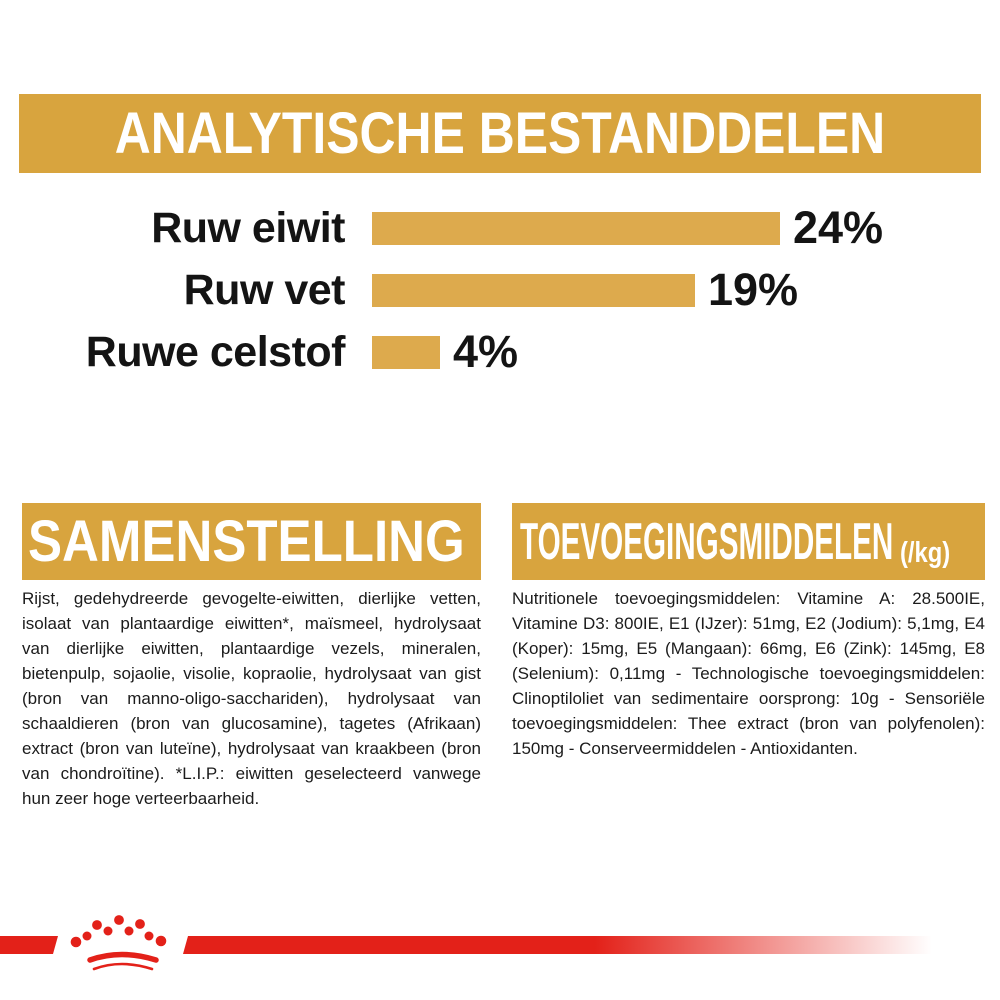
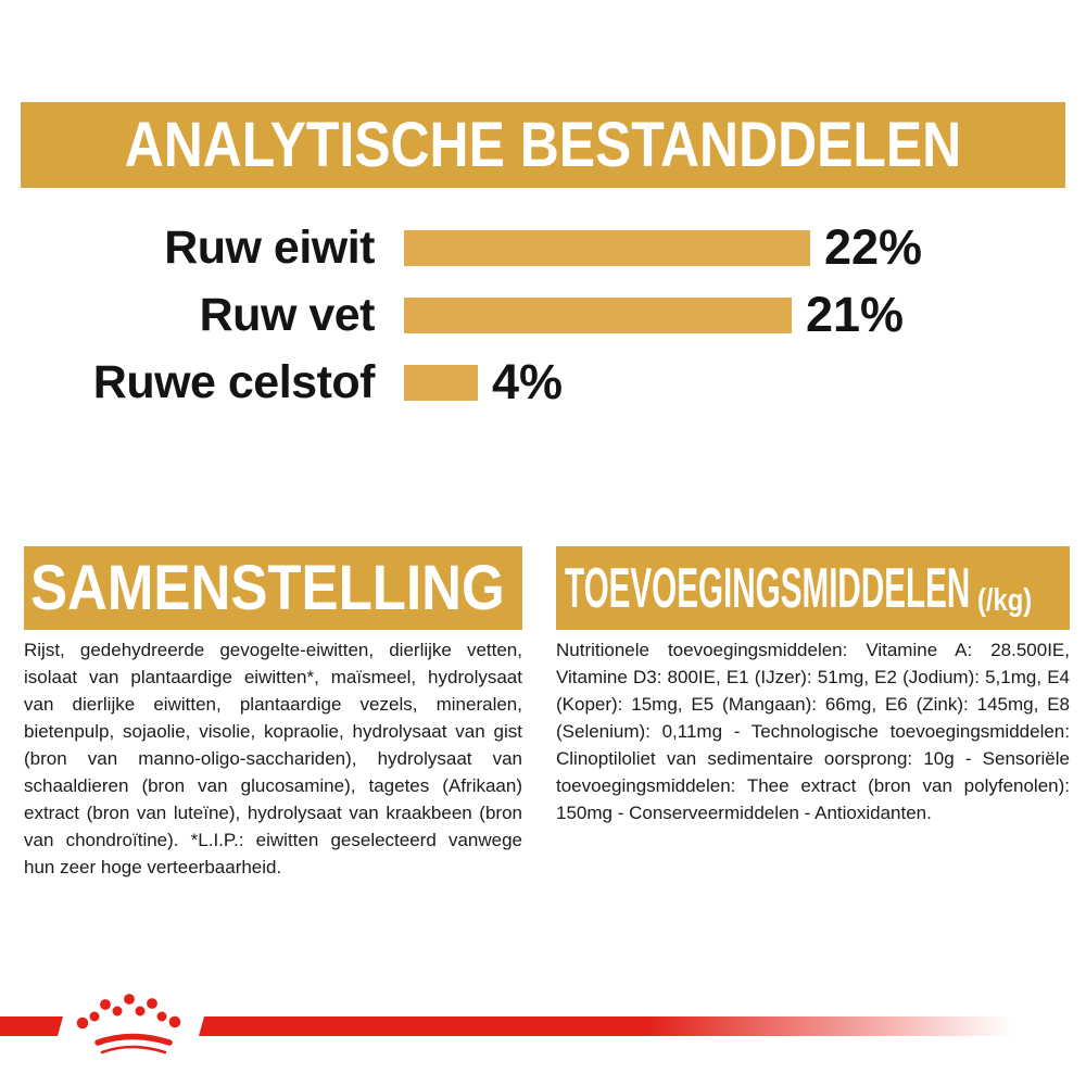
Ruw eiwit: 24% -> 22%
Ruw vet: 19% -> 21%
